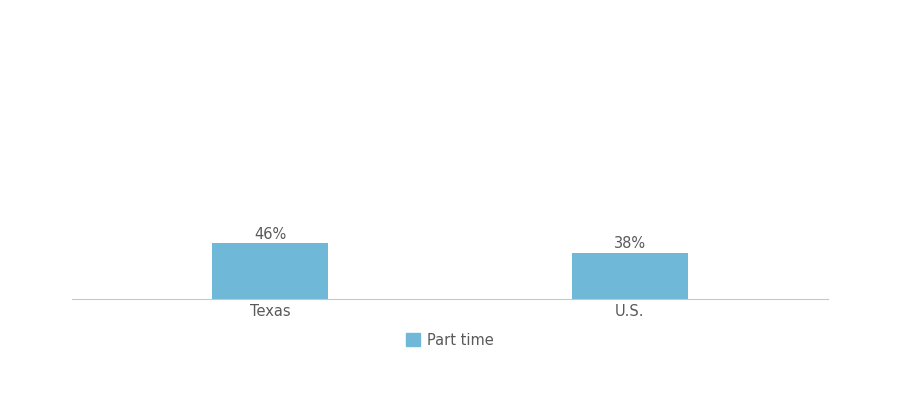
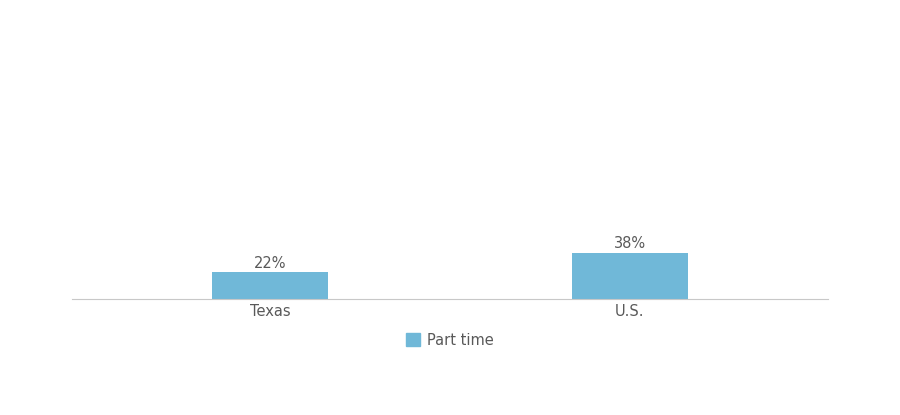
Texas: 46% -> 22%
